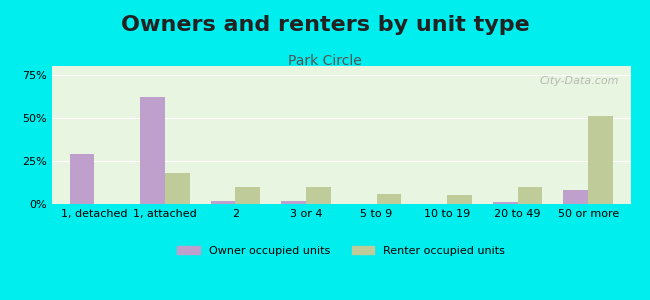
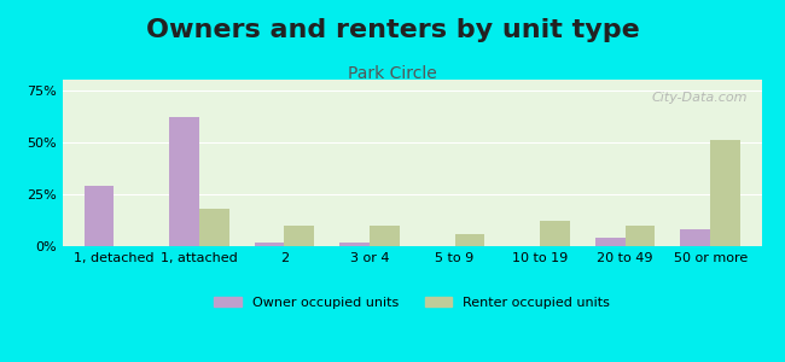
Renter occupied units/10 to 19: 5% -> 12%
Owner occupied units/20 to 49: 1% -> 4%
